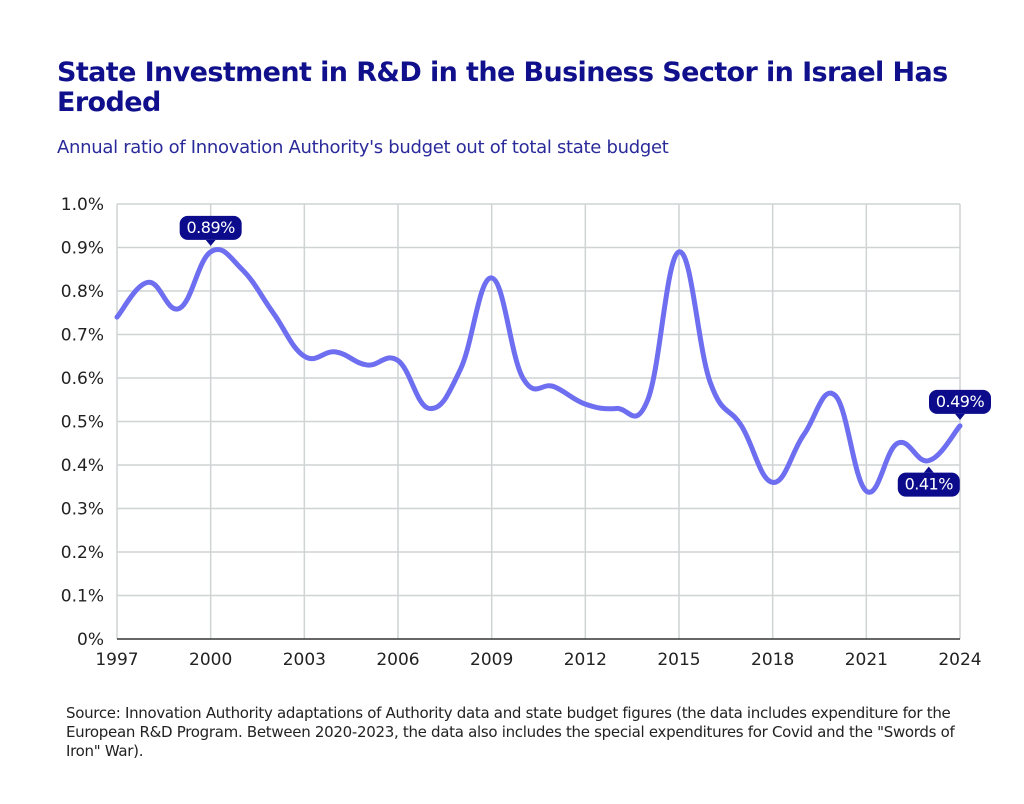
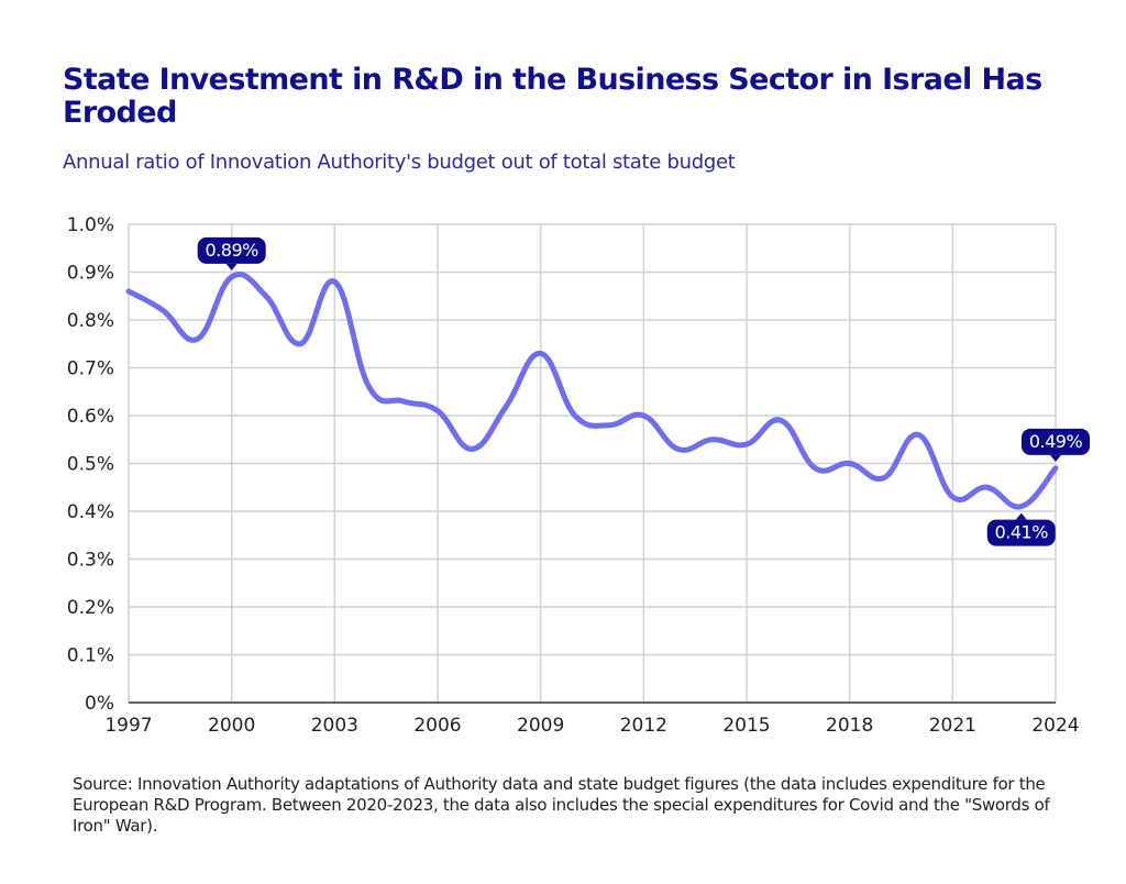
1997: 0.74% -> 0.86%
2003: 0.65% -> 0.88%
2006: 0.64% -> 0.61%
2009: 0.83% -> 0.73%
2012: 0.54% -> 0.60%
2015: 0.89% -> 0.54%
2018: 0.36% -> 0.50%
2021: 0.34% -> 0.43%
